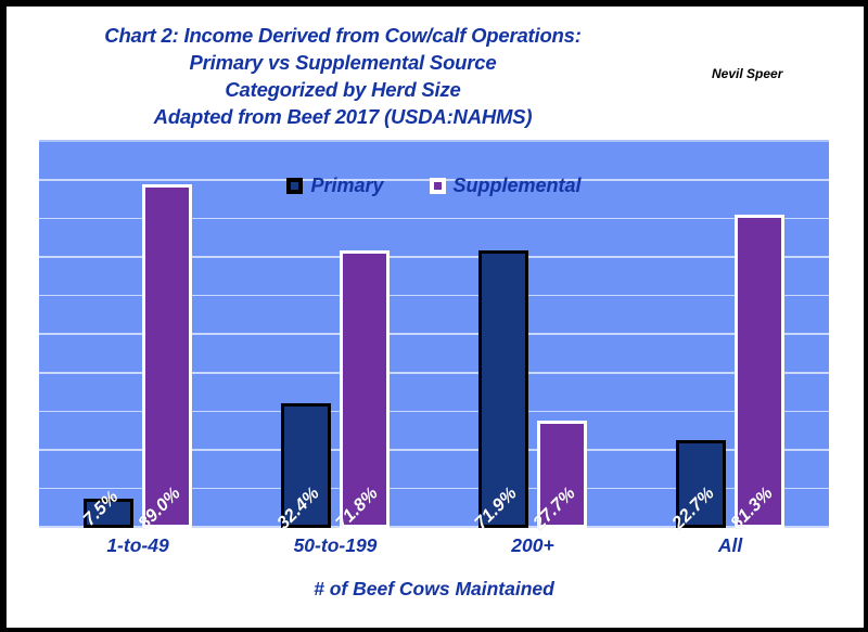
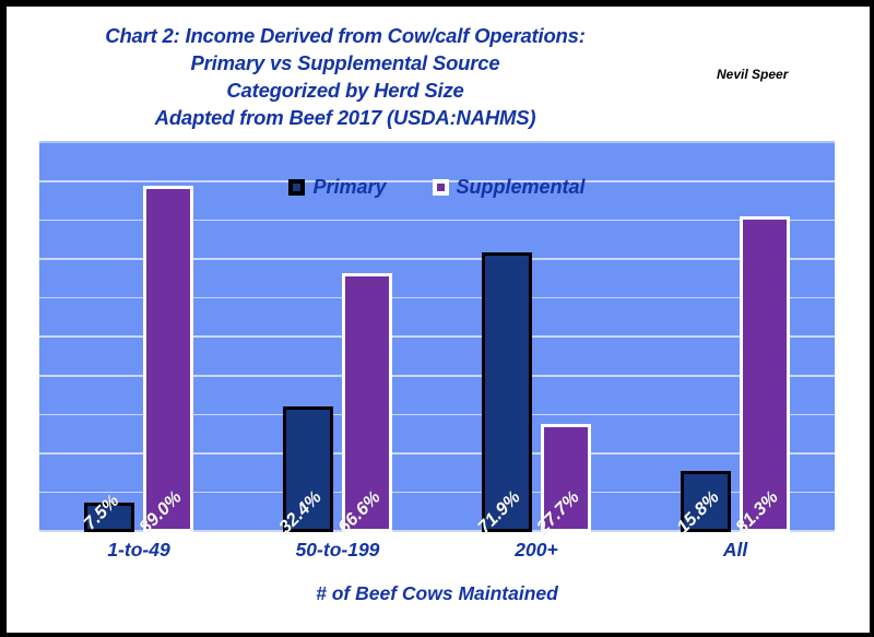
Supplemental/50-to-199: 71.8% -> 66.6%
Primary/All: 22.7% -> 15.8%
